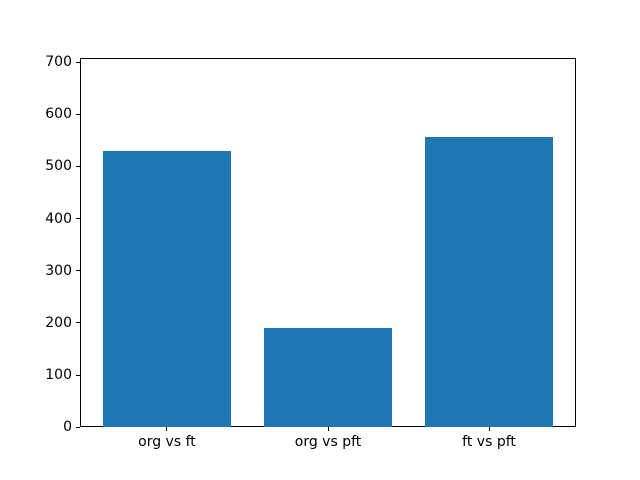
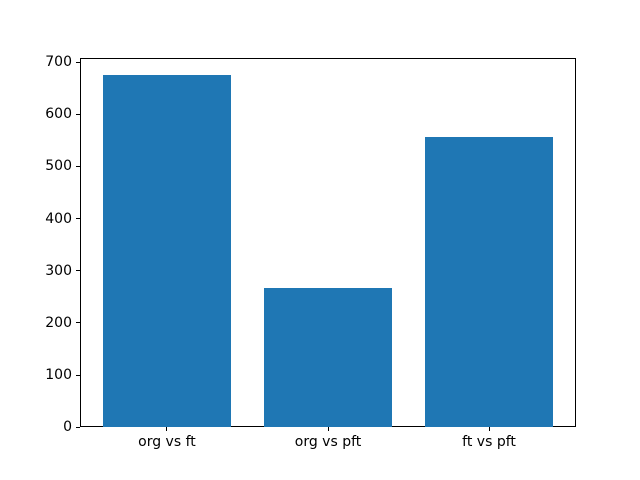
org vs ft: 530 -> 680
org vs pft: 190 -> 270
